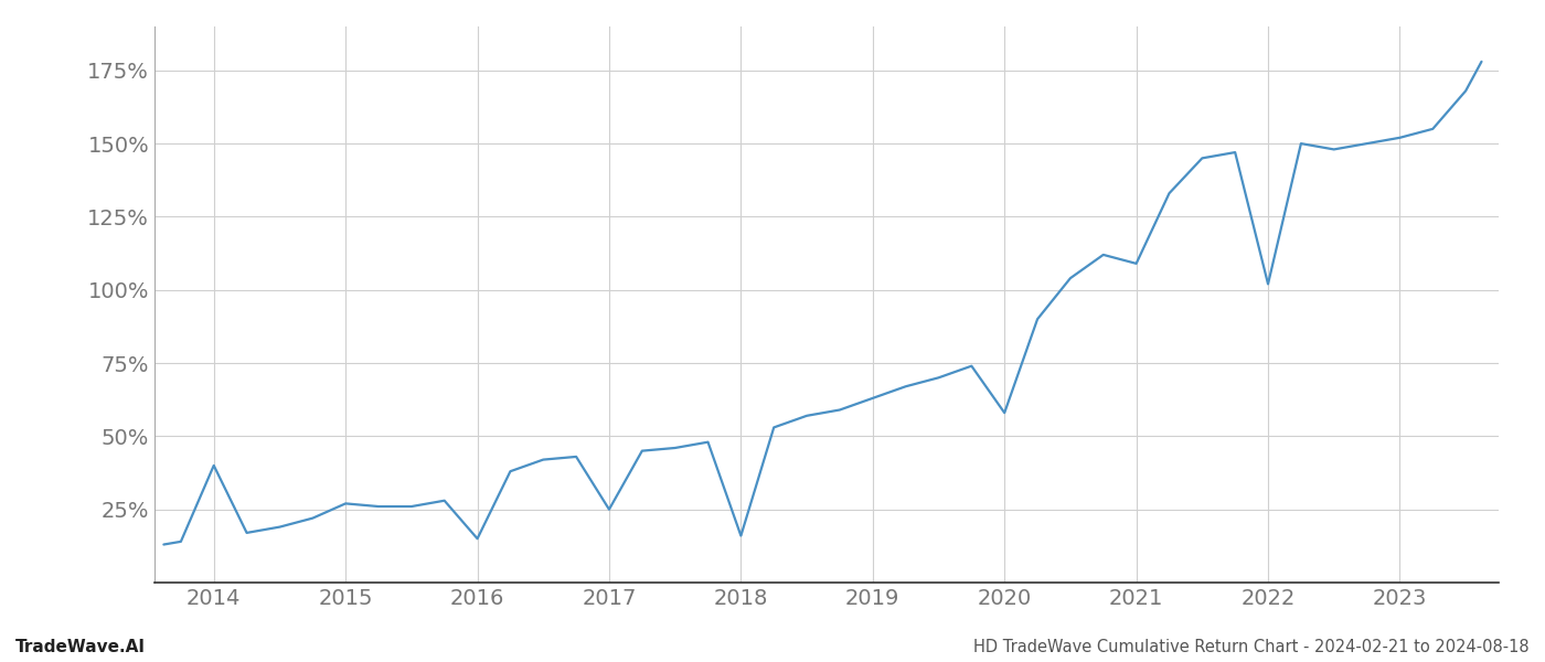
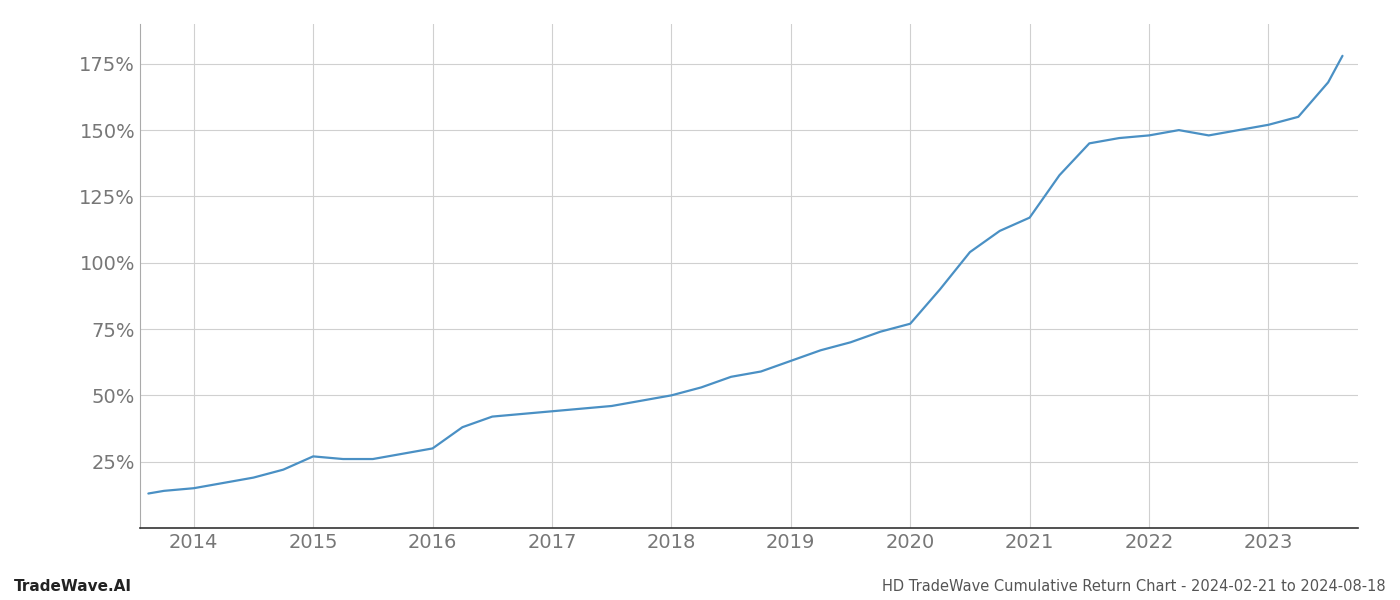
2014: 40% -> 15%
2016: 15% -> 30%
2017: 25% -> 44%
2018: 16% -> 50%
2020: 58% -> 77%
2021: 109% -> 117%
2022: 102% -> 148%
